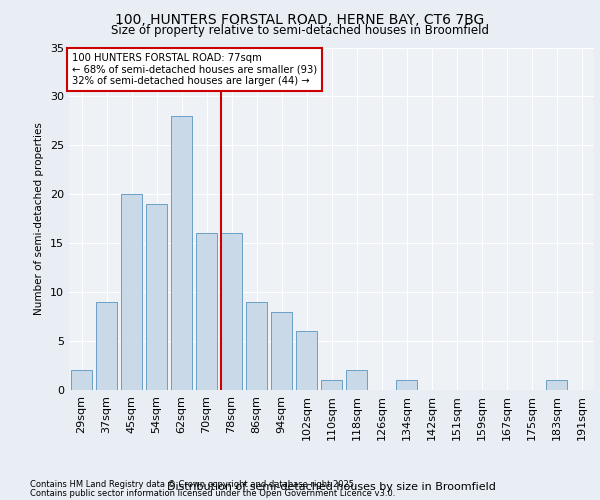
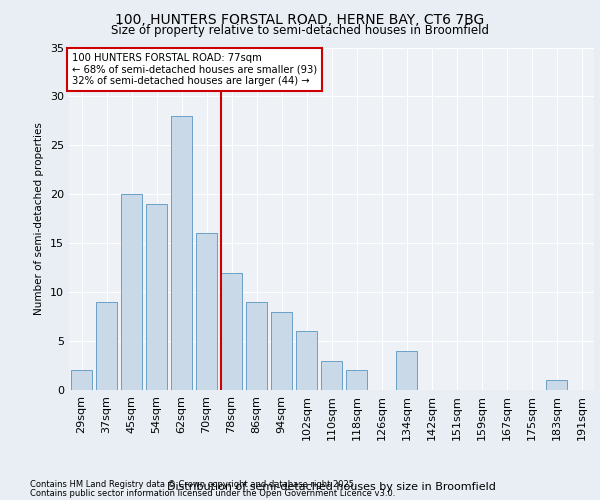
78sqm: 16 -> 12
110sqm: 1 -> 3
134sqm: 1 -> 4
